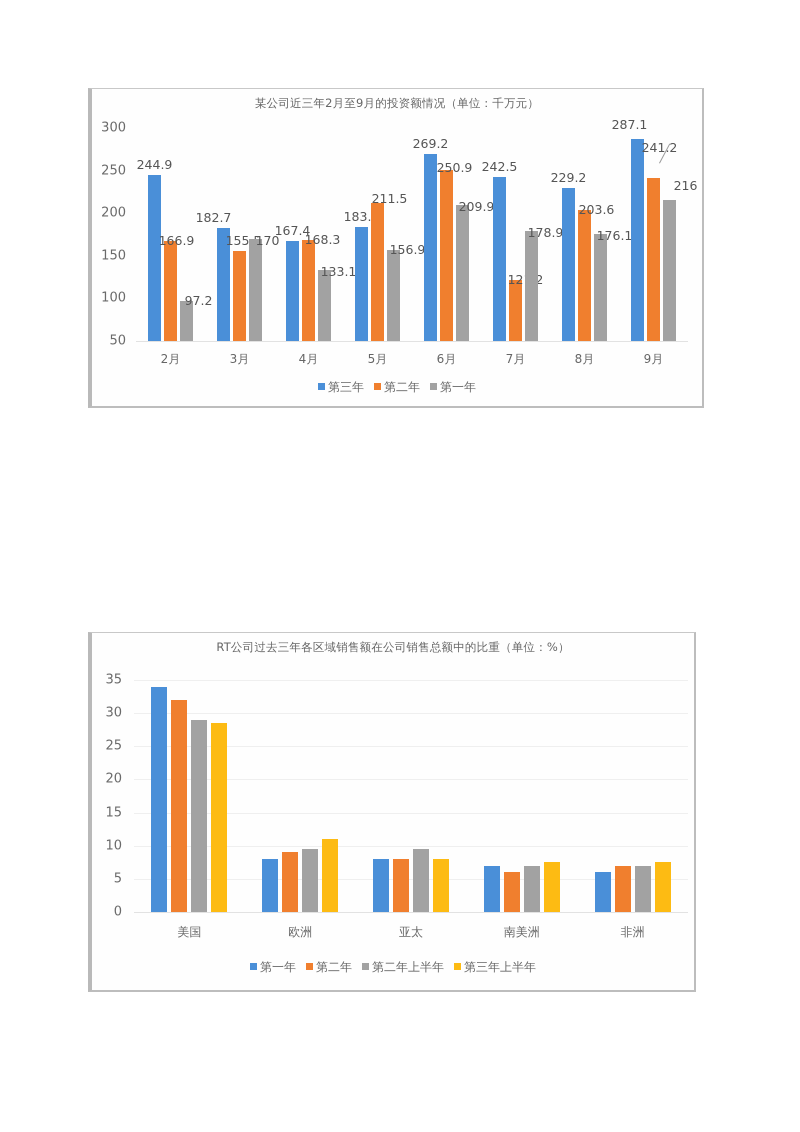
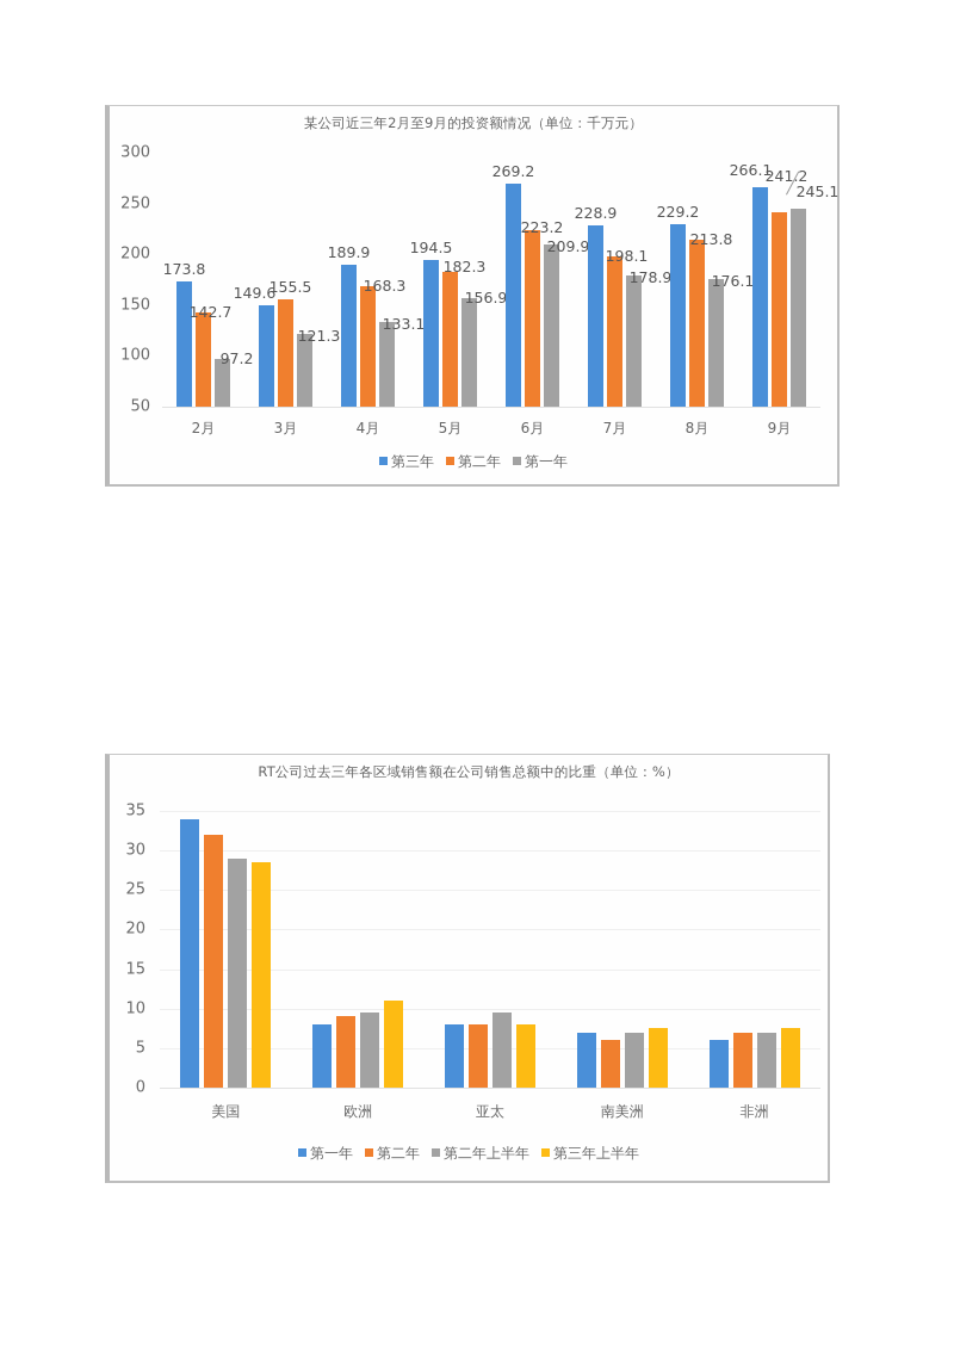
某公司近三年2月至9月的投资额情况（单位：千万元）/第三年/2月: 244.9 -> 173.8
某公司近三年2月至9月的投资额情况（单位：千万元）/第二年/2月: 166.9 -> 142.7
某公司近三年2月至9月的投资额情况（单位：千万元）/第三年/3月: 182.7 -> 149.6
某公司近三年2月至9月的投资额情况（单位：千万元）/第一年/3月: 170 -> 121.3
某公司近三年2月至9月的投资额情况（单位：千万元）/第三年/4月: 167.4 -> 189.9
某公司近三年2月至9月的投资额情况（单位：千万元）/第三年/5月: 183.9 -> 194.5
某公司近三年2月至9月的投资额情况（单位：千万元）/第二年/5月: 211.5 -> 182.3
某公司近三年2月至9月的投资额情况（单位：千万元）/第二年/6月: 250.9 -> 223.2
某公司近三年2月至9月的投资额情况（单位：千万元）/第三年/7月: 242.5 -> 228.9
某公司近三年2月至9月的投资额情况（单位：千万元）/第二年/7月: 121.2 -> 198.1
某公司近三年2月至9月的投资额情况（单位：千万元）/第二年/8月: 203.6 -> 213.8
某公司近三年2月至9月的投资额情况（单位：千万元）/第三年/9月: 287.1 -> 266.1
某公司近三年2月至9月的投资额情况（单位：千万元）/第一年/9月: 216 -> 245.1
